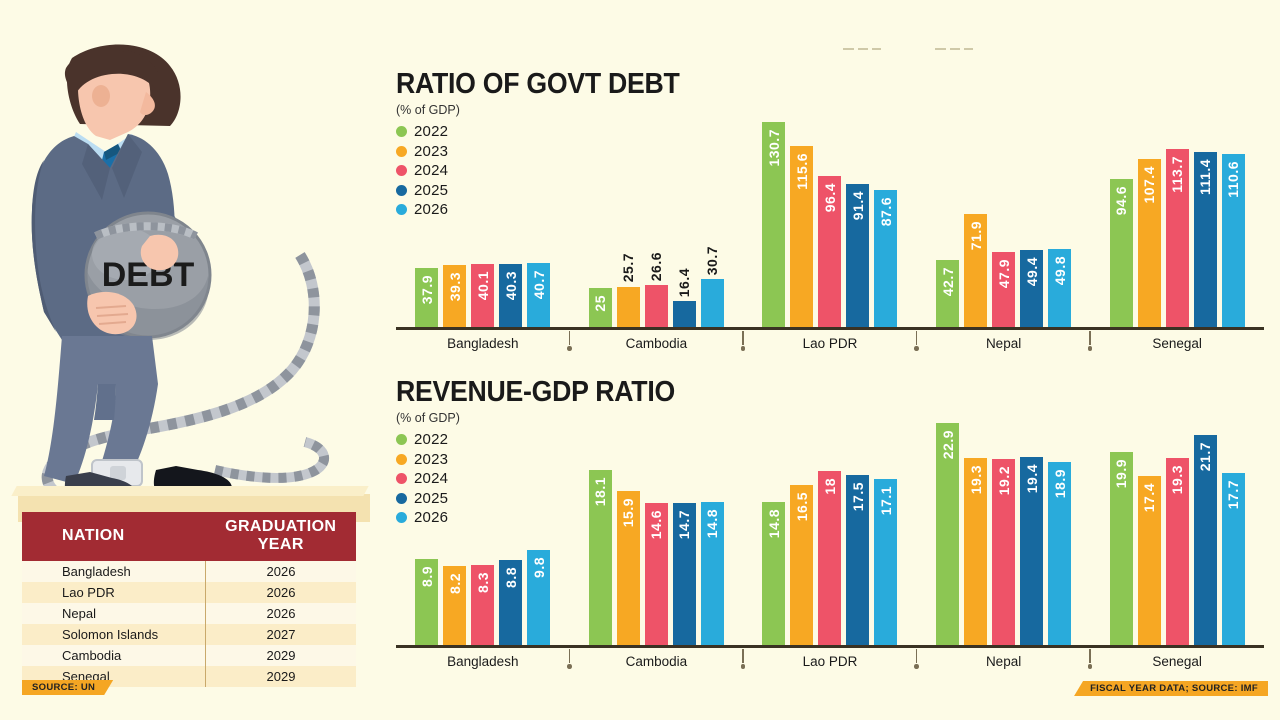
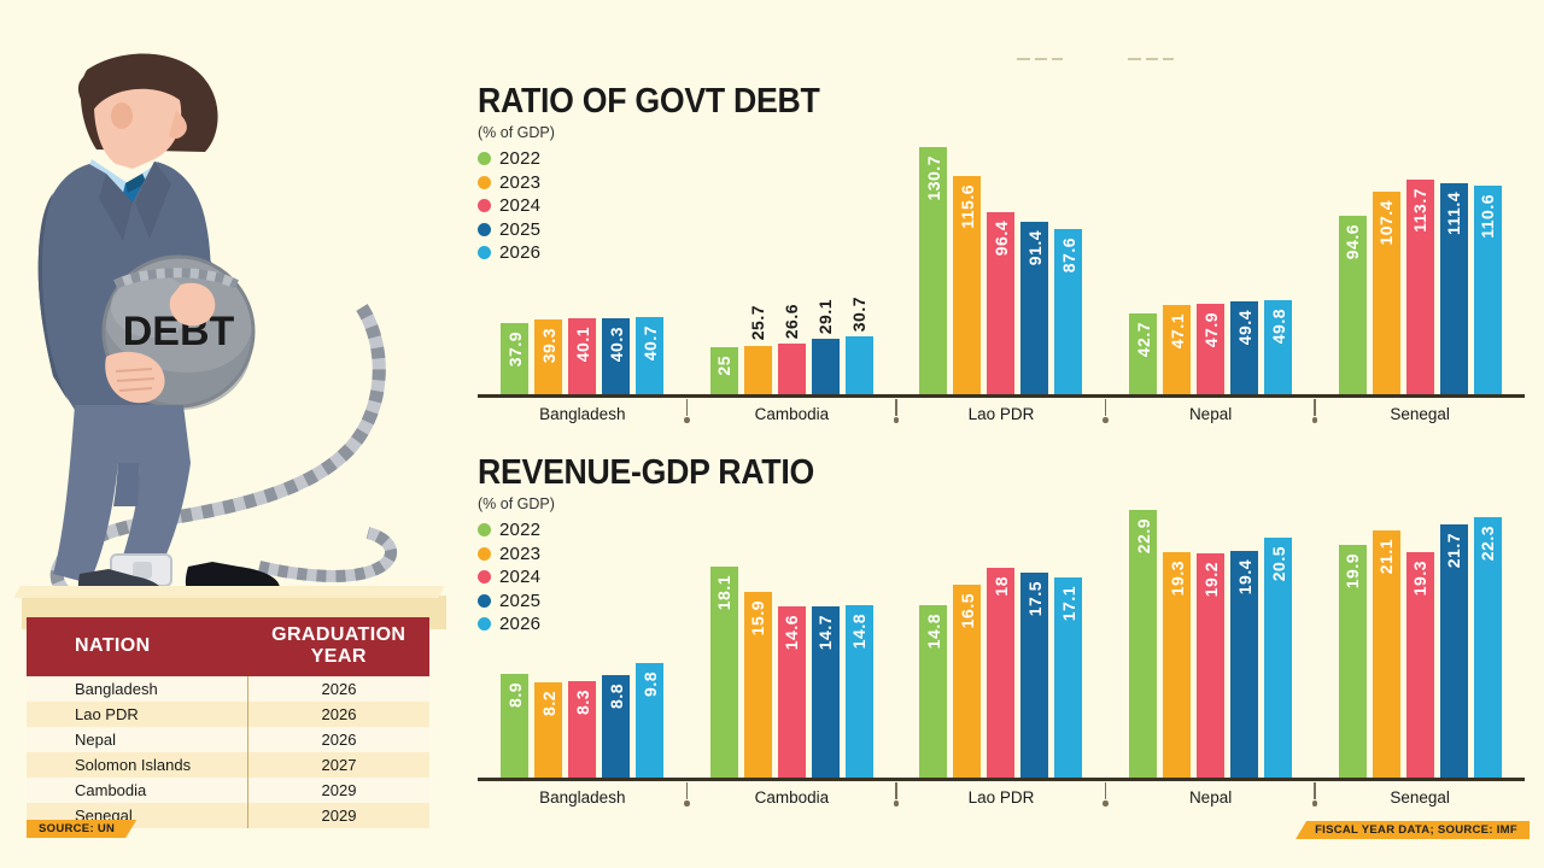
RATIO OF GOVT DEBT/2025/Cambodia: 16.4 -> 29.1
RATIO OF GOVT DEBT/2023/Nepal: 71.9 -> 47.1
REVENUE-GDP RATIO/2026/Nepal: 18.9 -> 20.5
REVENUE-GDP RATIO/2023/Senegal: 17.4 -> 21.1
REVENUE-GDP RATIO/2026/Senegal: 17.7 -> 22.3
